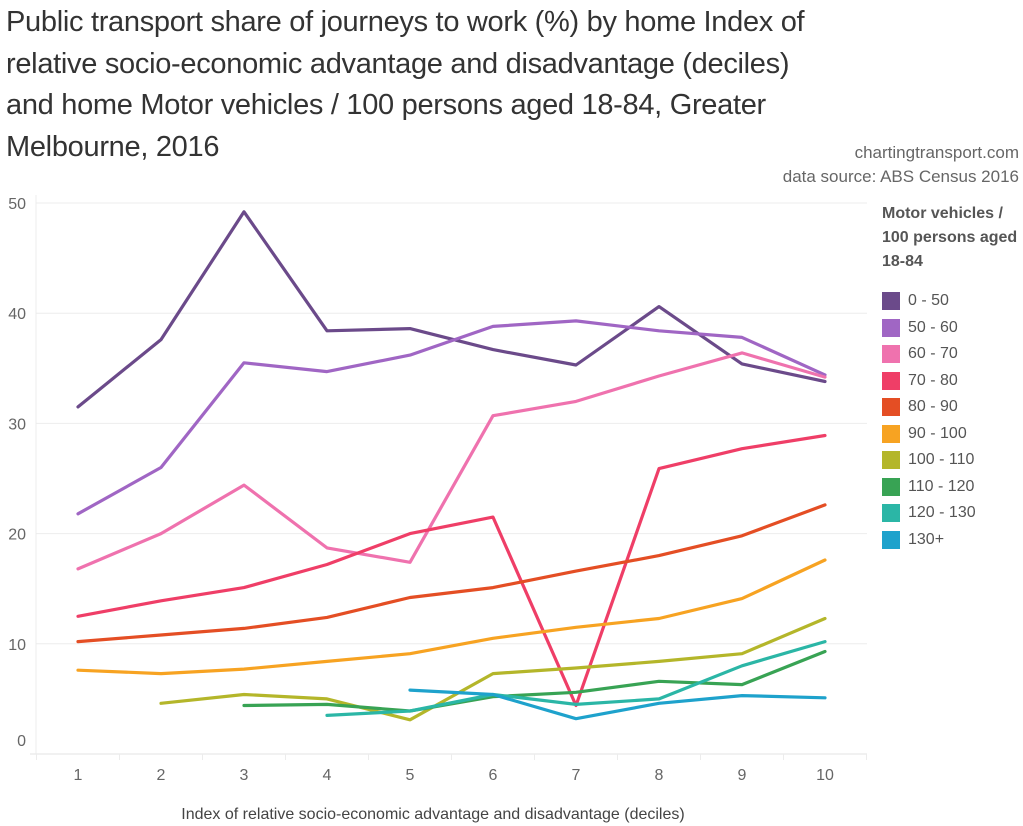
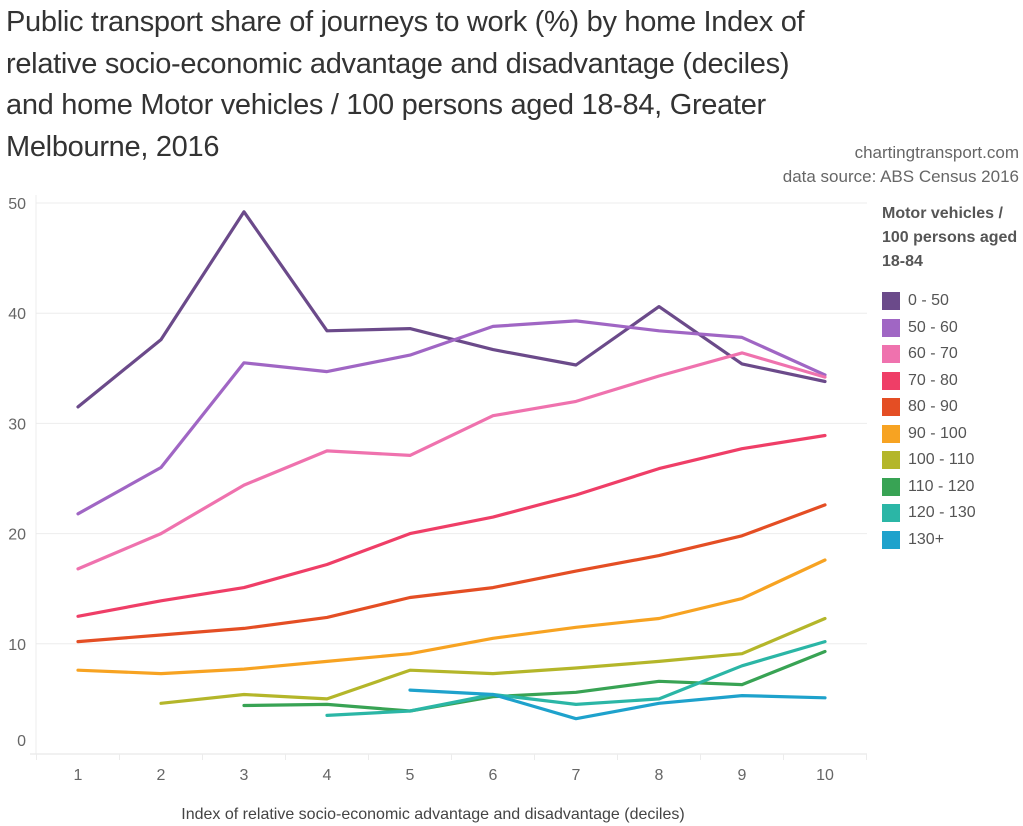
60 - 70/4: 18.7 -> 27.5
60 - 70/5: 17.4 -> 27.1
100 - 110/5: 3.1 -> 7.6
70 - 80/7: 4.4 -> 23.5
